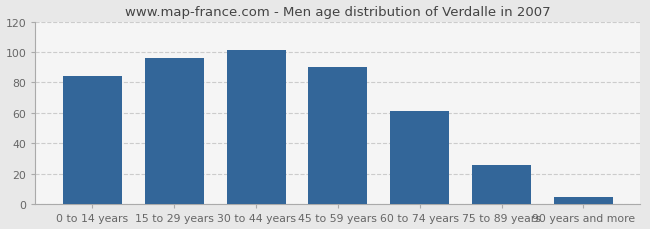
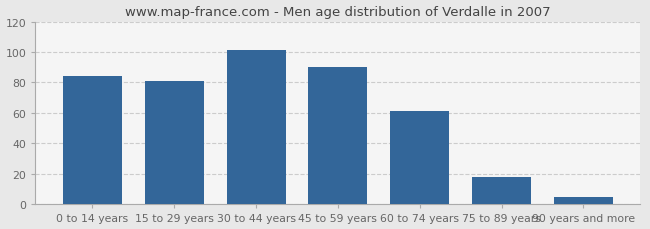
15 to 29 years: 96 -> 81
75 to 89 years: 26 -> 18
